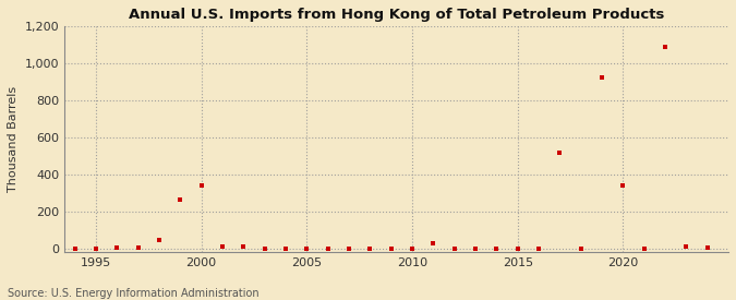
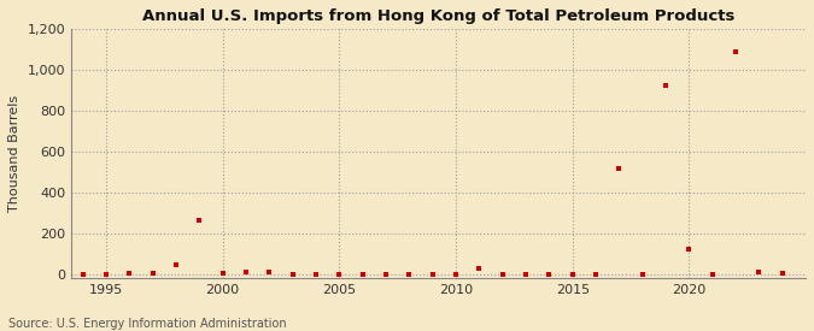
2000: 340 -> 0
2020: 340 -> 120
